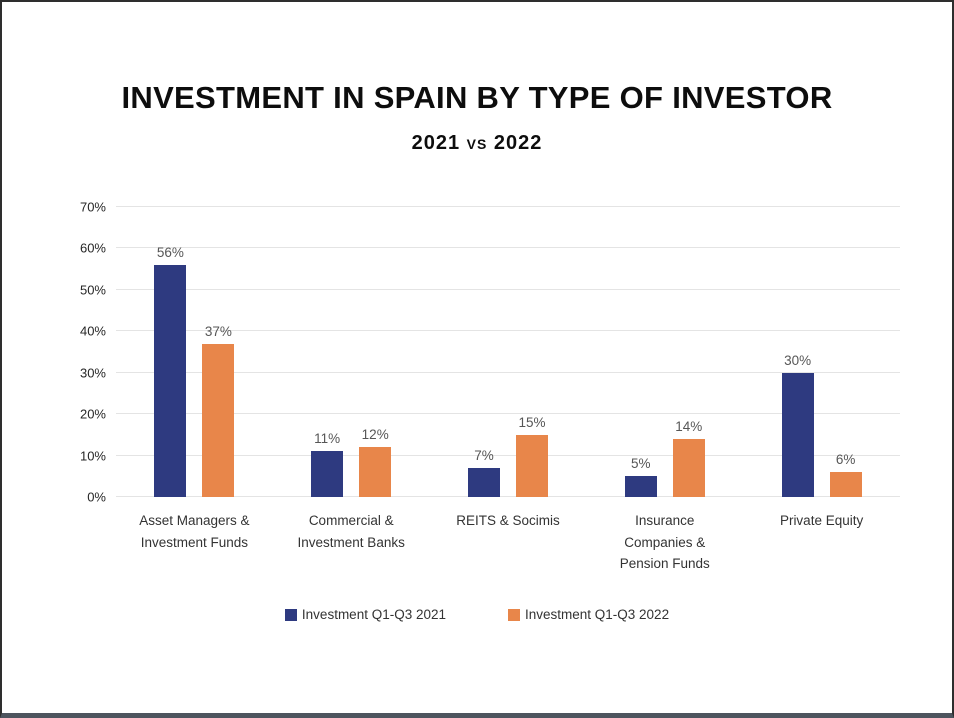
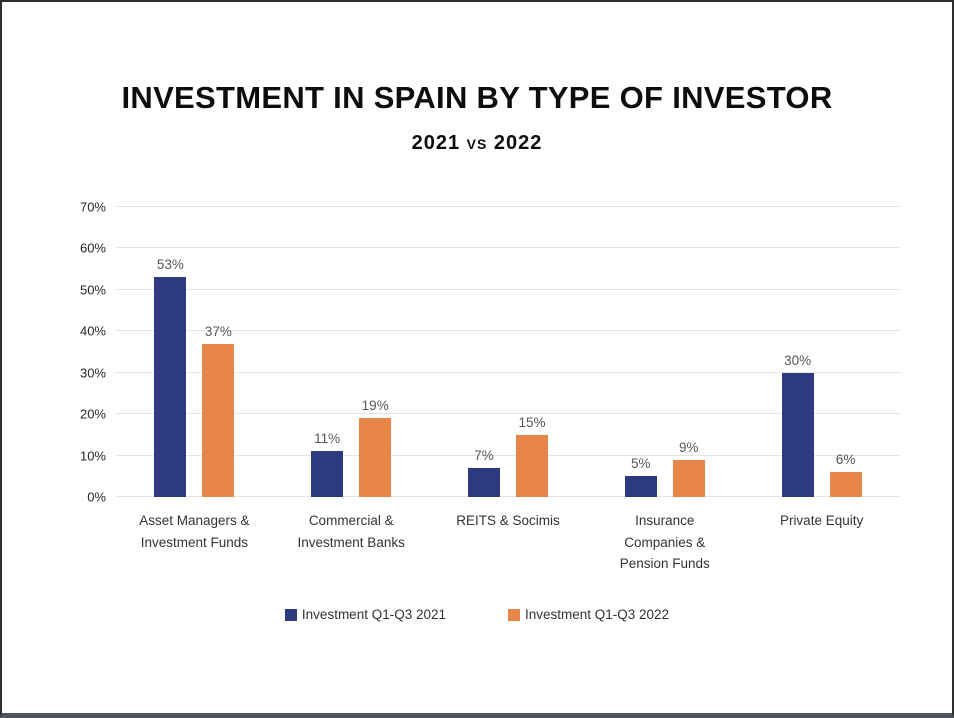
Investment Q1-Q3 2021/Asset Managers & Investment Funds: 56% -> 53%
Investment Q1-Q3 2022/Commercial & Investment Banks: 12% -> 19%
Investment Q1-Q3 2022/Insurance Companies & Pension Funds: 14% -> 9%
